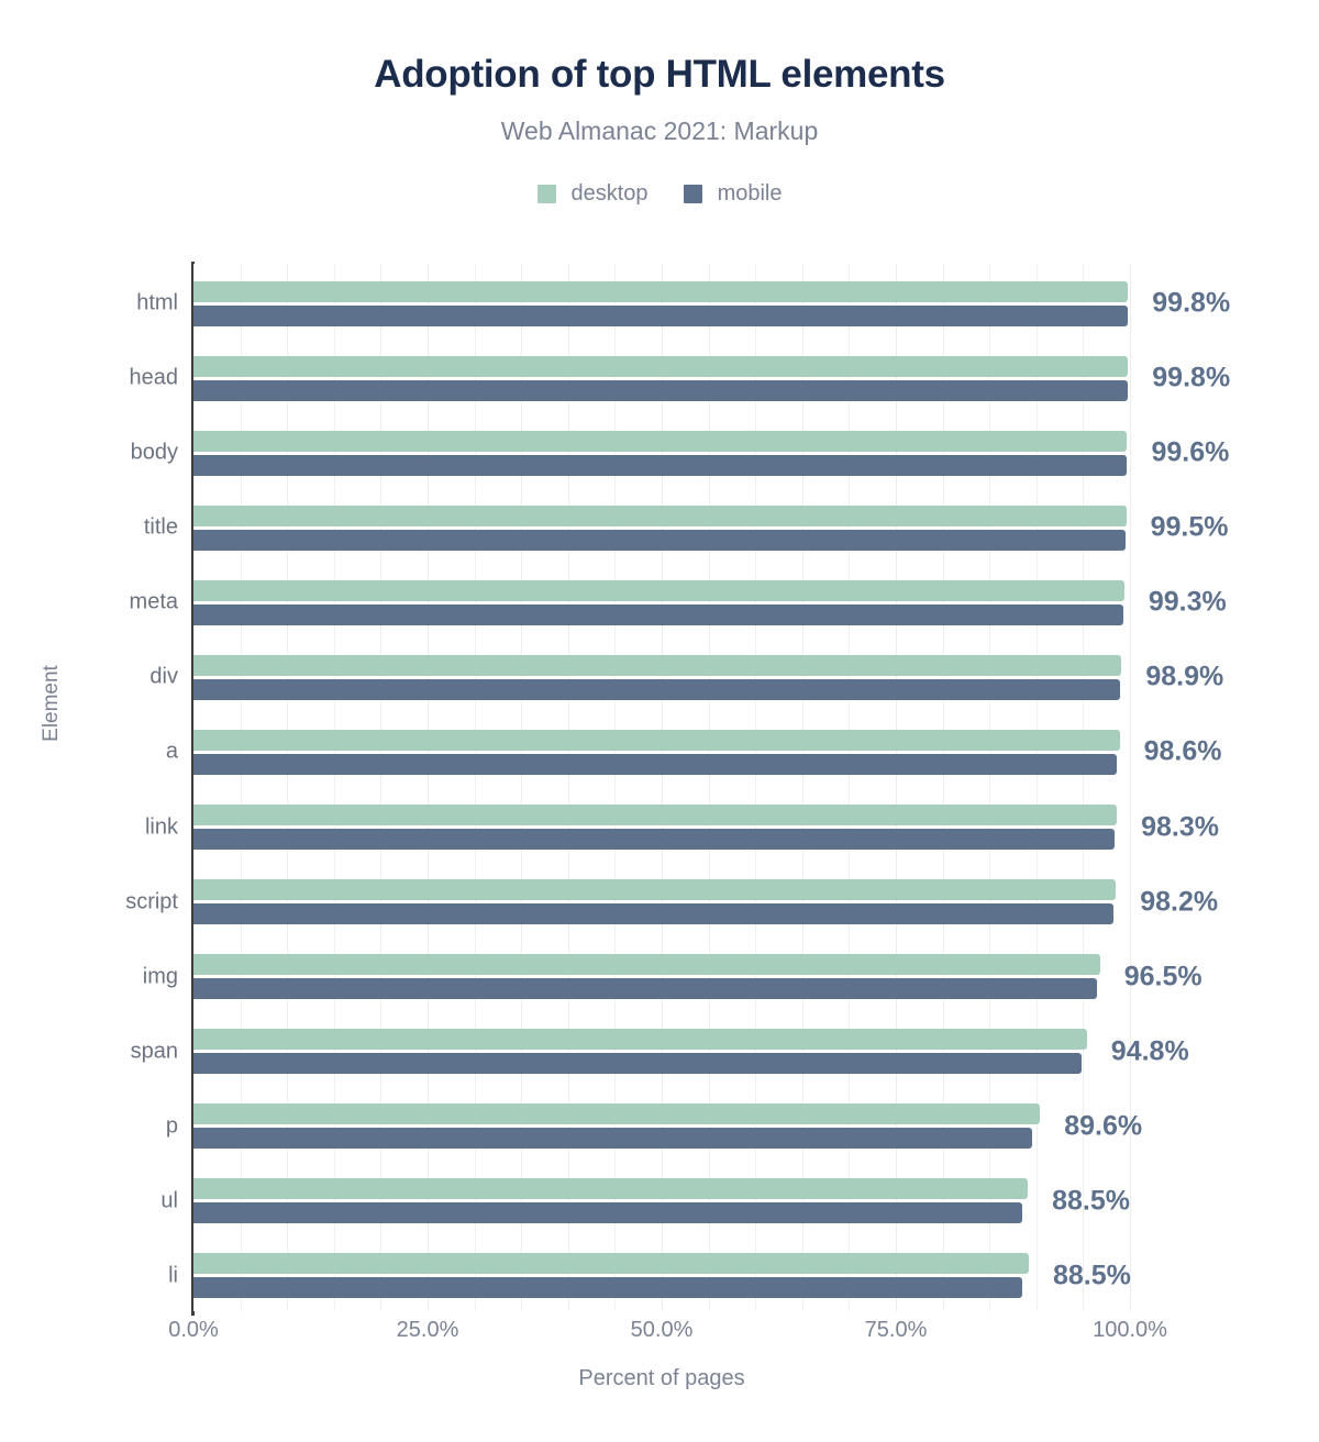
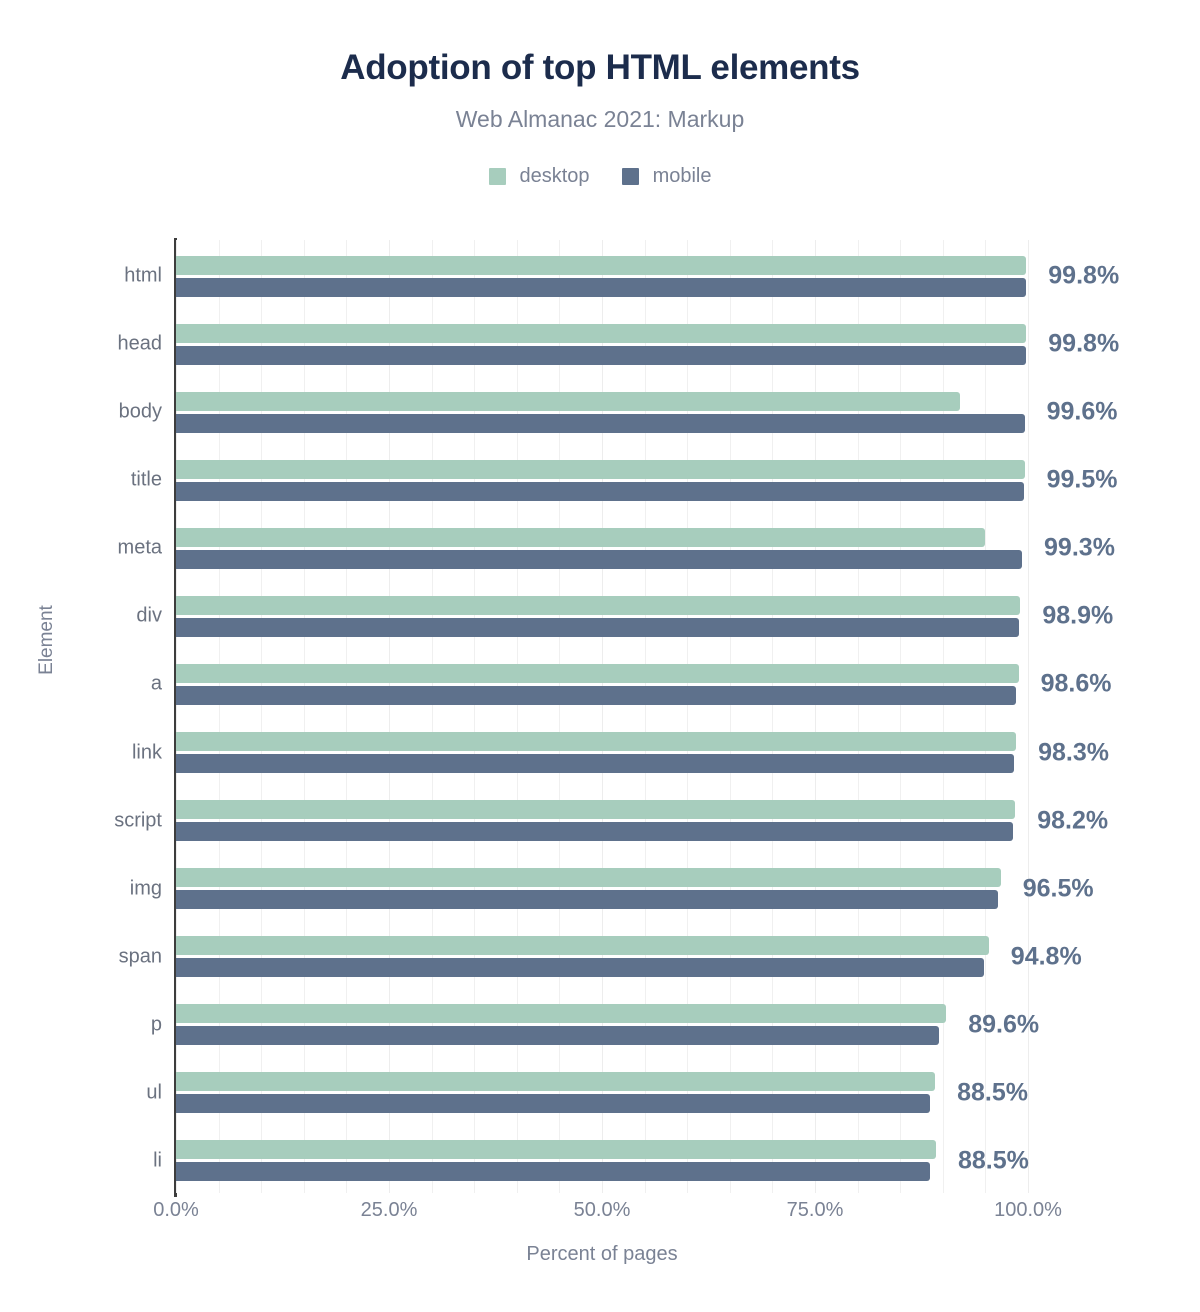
desktop/body: 100% -> 92%
desktop/meta: 99% -> 95%
